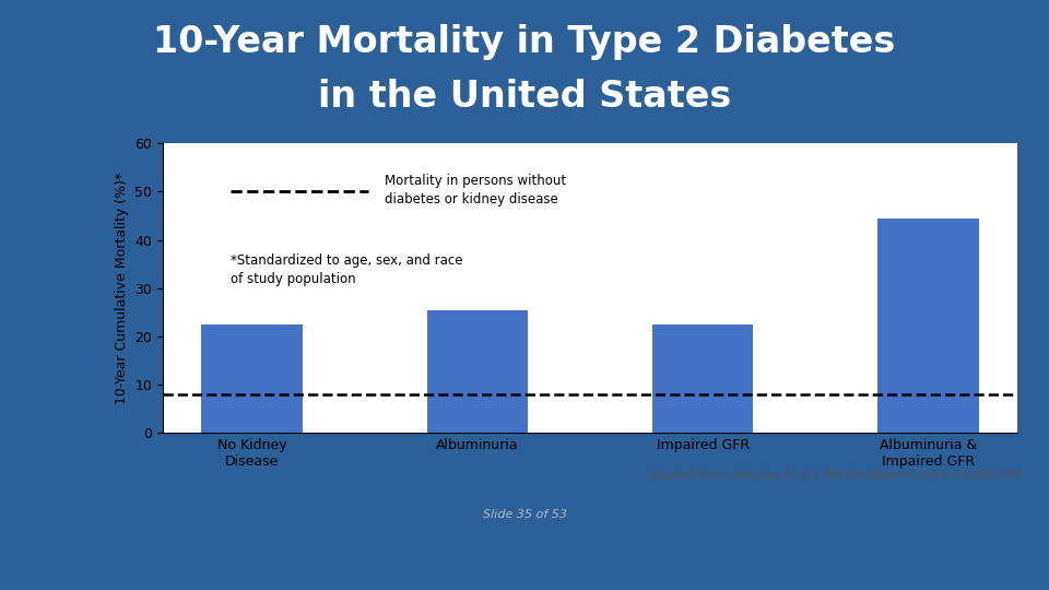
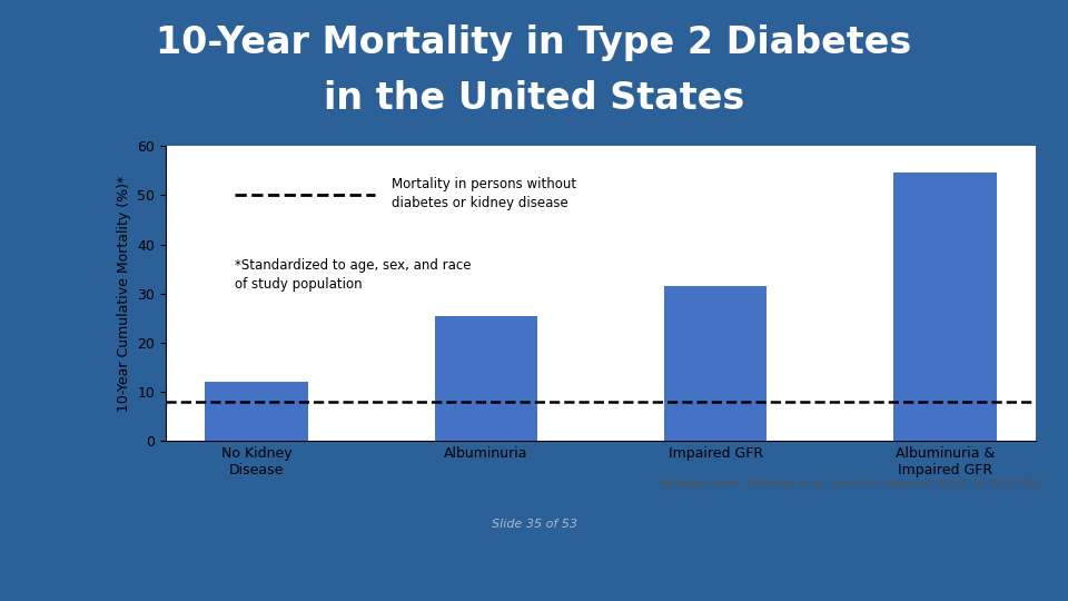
No Kidney Disease: 22.5 -> 12.0
Impaired GFR: 22.5 -> 31.5
Albuminuria & Impaired GFR: 44.5 -> 54.5
